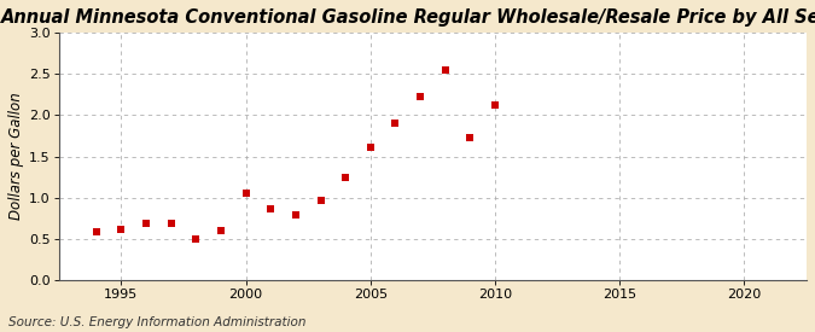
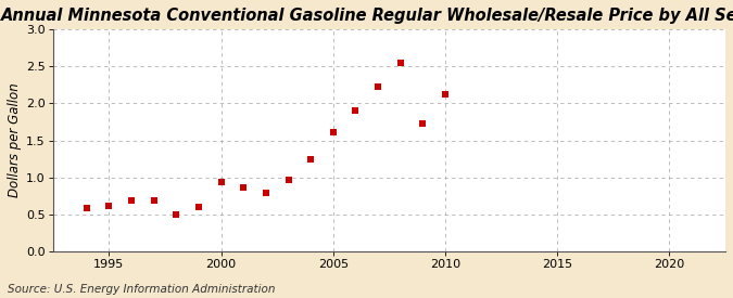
2000: 1.06 -> 0.94
